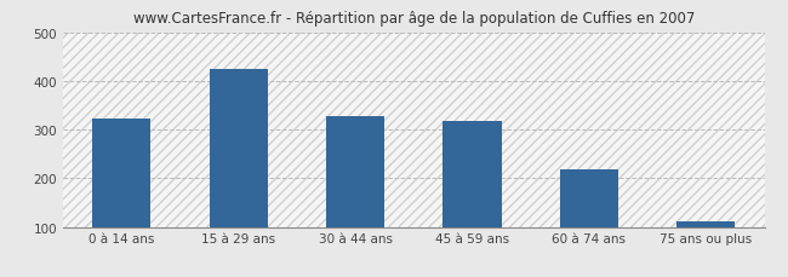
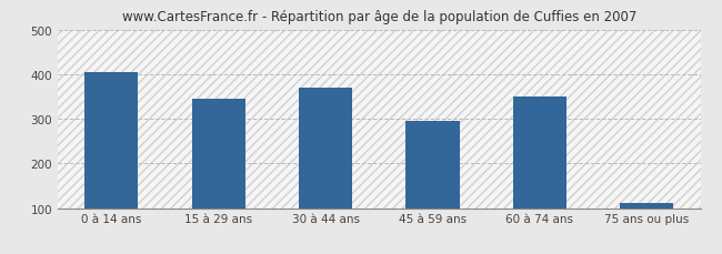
0 à 14 ans: 322 -> 405
15 à 29 ans: 425 -> 345
30 à 44 ans: 327 -> 370
45 à 59 ans: 318 -> 295
60 à 74 ans: 219 -> 350
